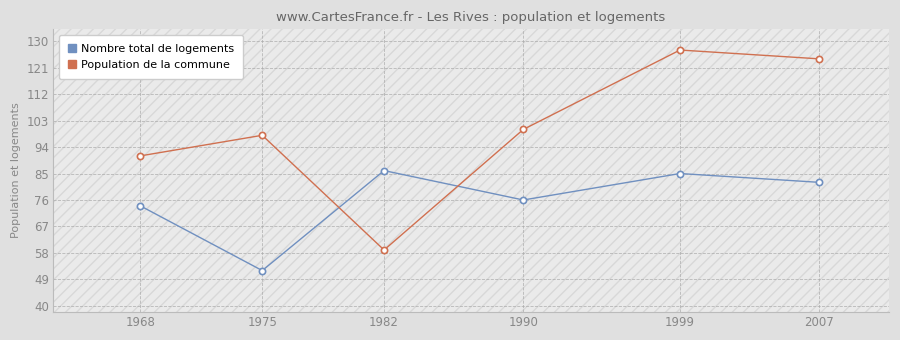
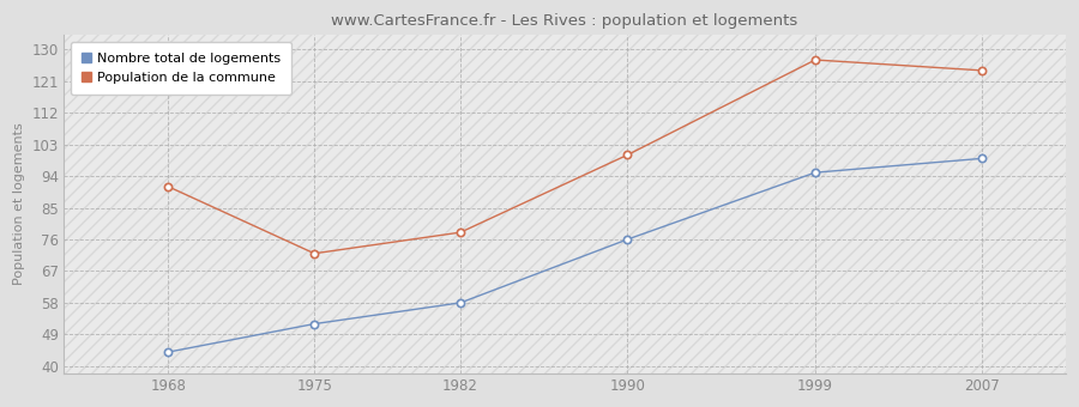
Nombre total de logements/1968: 74 -> 44
Population de la commune/1975: 98 -> 72
Nombre total de logements/1982: 86 -> 58
Population de la commune/1982: 59 -> 78
Nombre total de logements/1999: 85 -> 95
Nombre total de logements/2007: 82 -> 99
